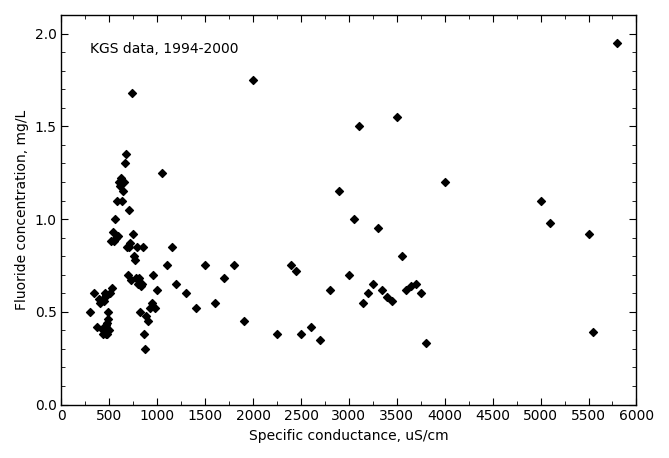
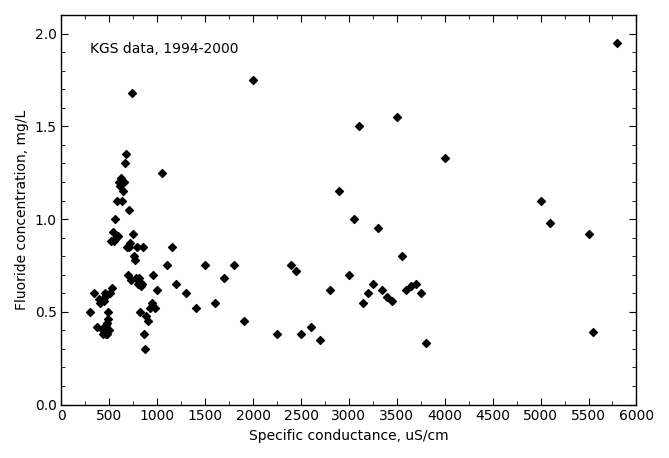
4000: 1.20 -> 1.33
